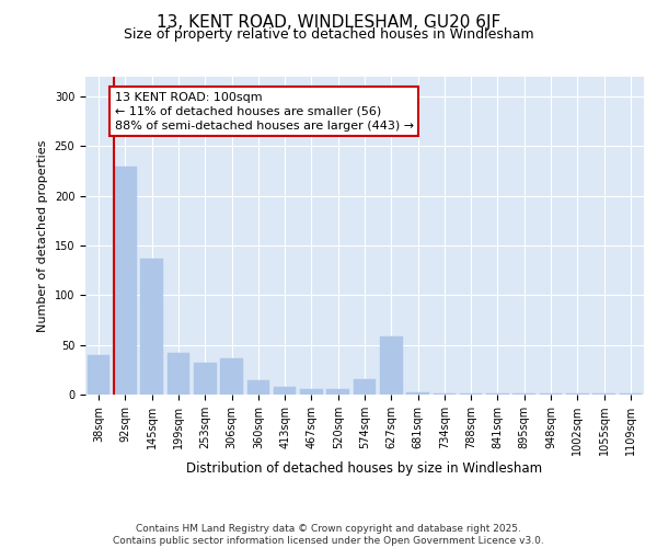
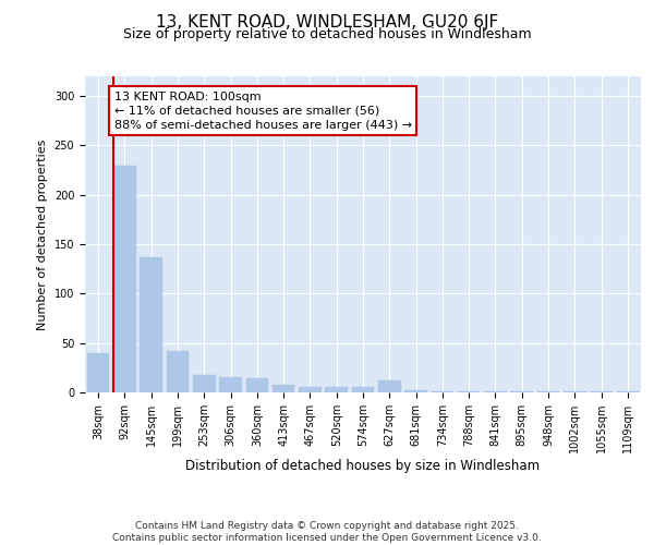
253sqm: 32 -> 18
306sqm: 36 -> 16
574sqm: 16 -> 5
627sqm: 58 -> 12
